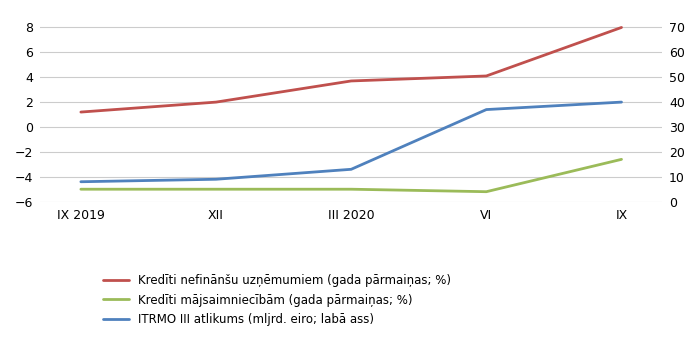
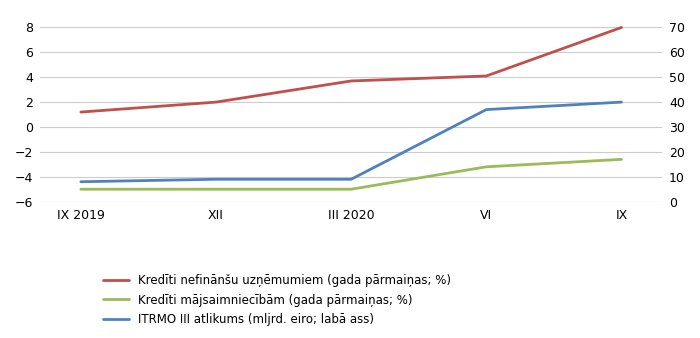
ITRMO III atlikums (mljrd. eiro; labā ass)/III 2020: 13 -> 9
Kredīti mājsaimniecībām (gada pārmaiņas; %)/VI: -5.2 -> -3.2
